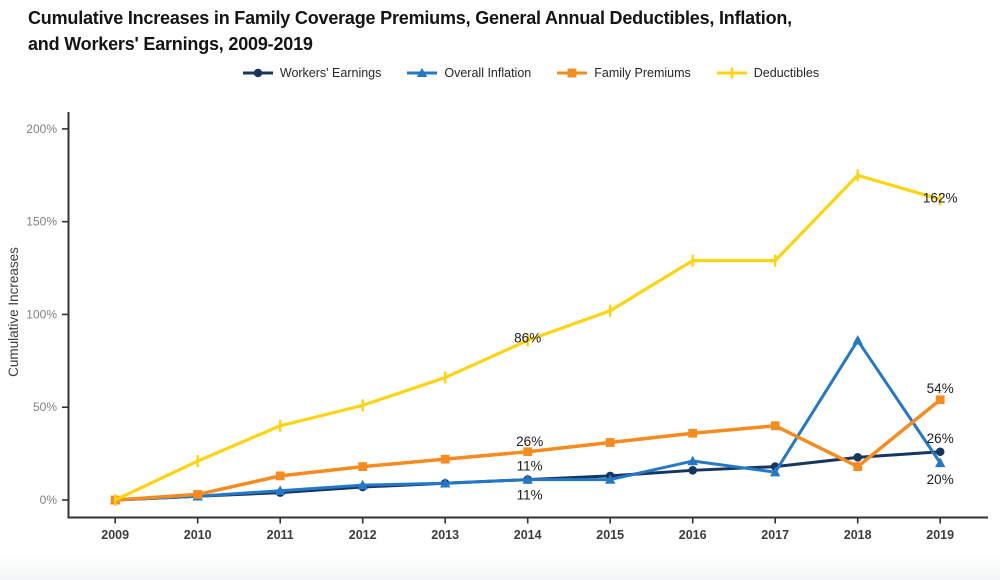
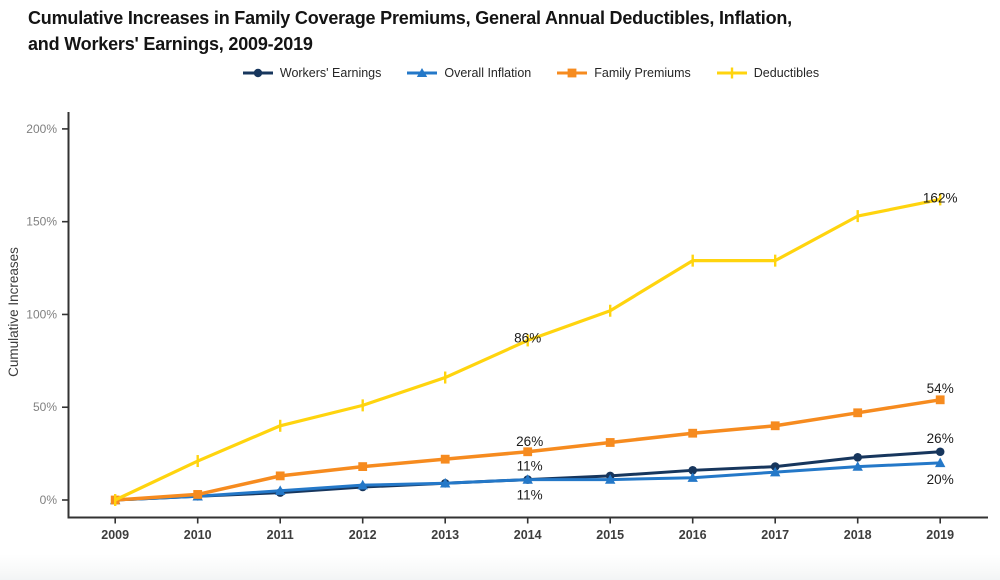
Overall Inflation/2016: 21% -> 12%
Overall Inflation/2018: 86% -> 18%
Family Premiums/2018: 18% -> 47%
Deductibles/2018: 175% -> 153%
